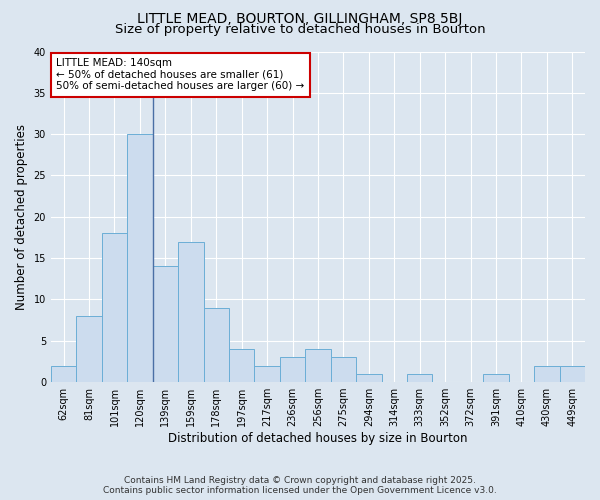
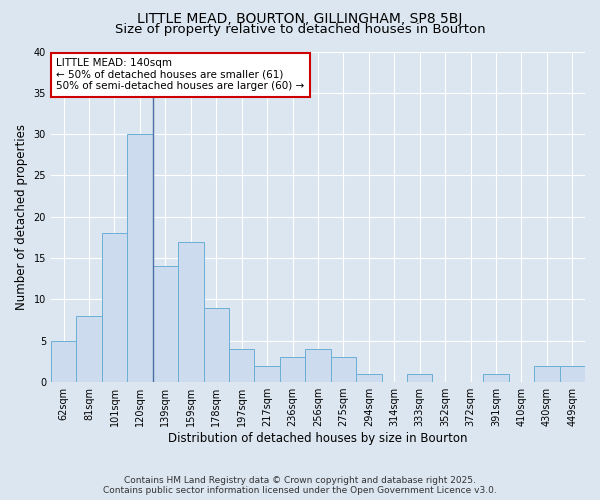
62sqm: 2 -> 5
